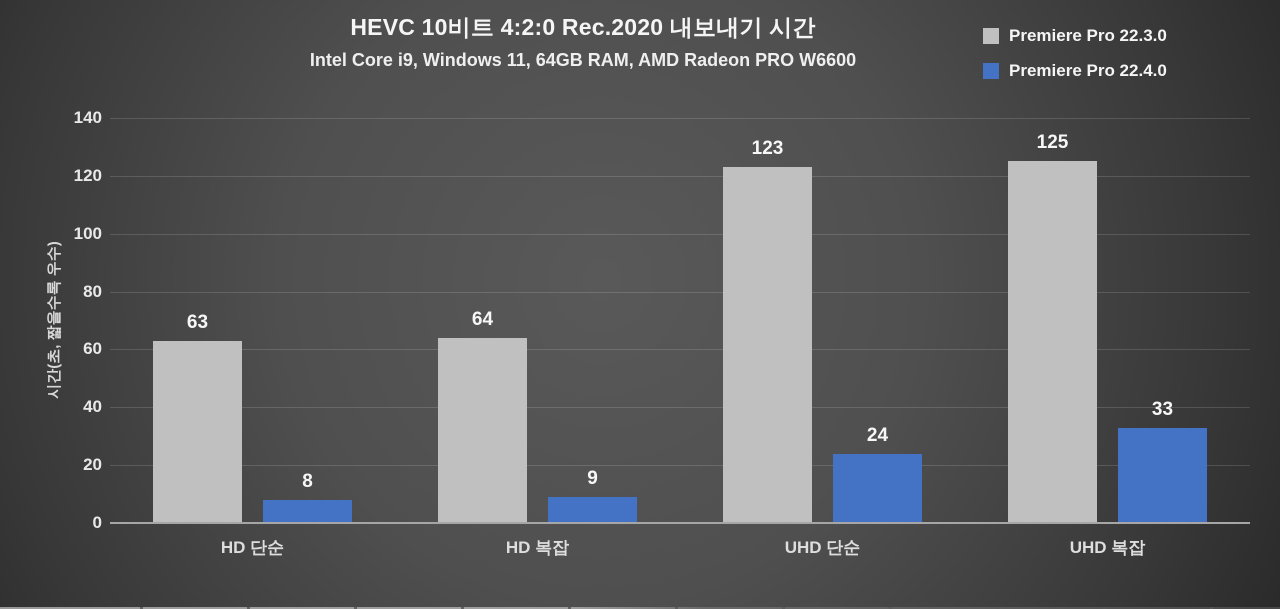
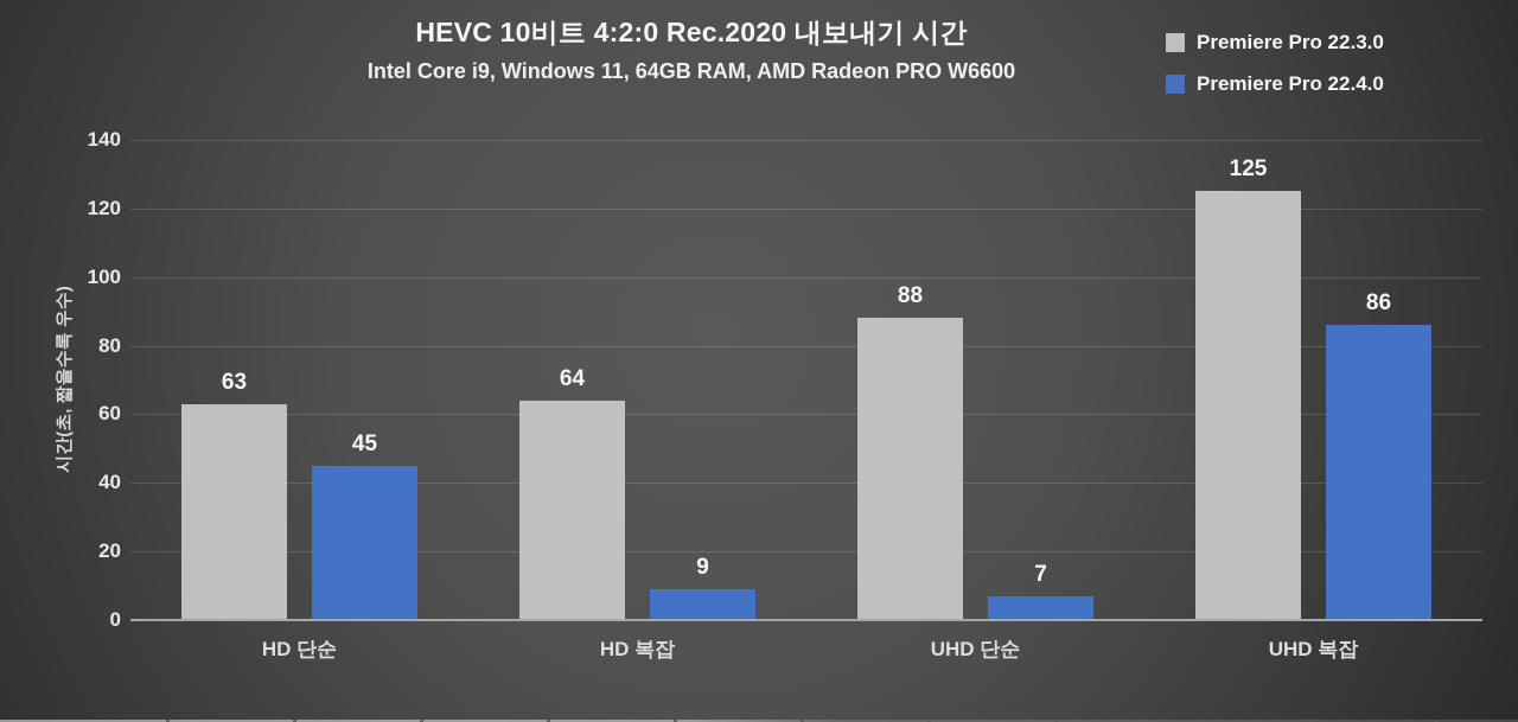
Premiere Pro 22.4.0/HD 단순: 8 -> 45
Premiere Pro 22.3.0/UHD 단순: 123 -> 88
Premiere Pro 22.4.0/UHD 단순: 24 -> 7
Premiere Pro 22.4.0/UHD 복잡: 33 -> 86
